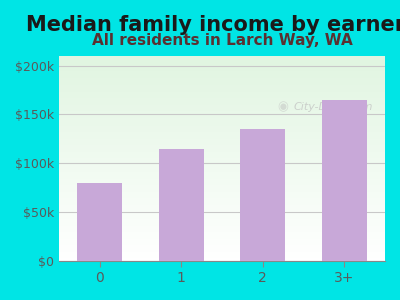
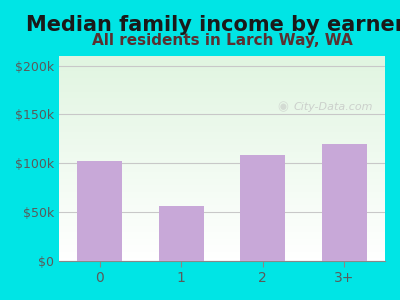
0: $80k -> $102k
1: $115k -> $56k
2: $135k -> $108k
3+: $165k -> $120k
